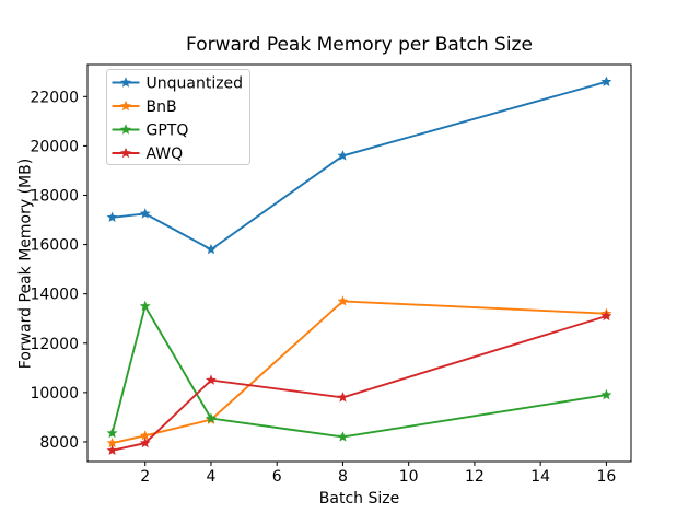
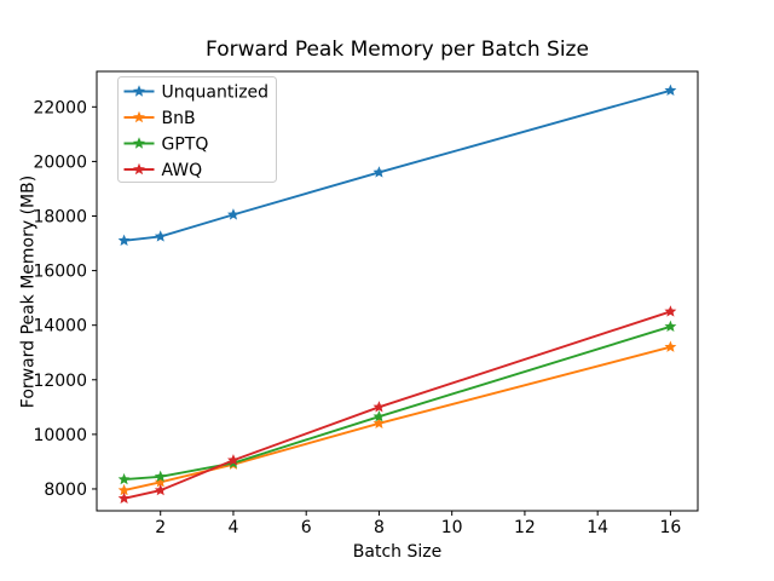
GPTQ/2: 13500 -> 8400
Unquantized/4: 15800 -> 18000
AWQ/4: 10500 -> 9000
BnB/8: 13700 -> 10400
GPTQ/8: 8200 -> 10600
AWQ/8: 9800 -> 11000
GPTQ/16: 9900 -> 14000
AWQ/16: 13100 -> 14500
